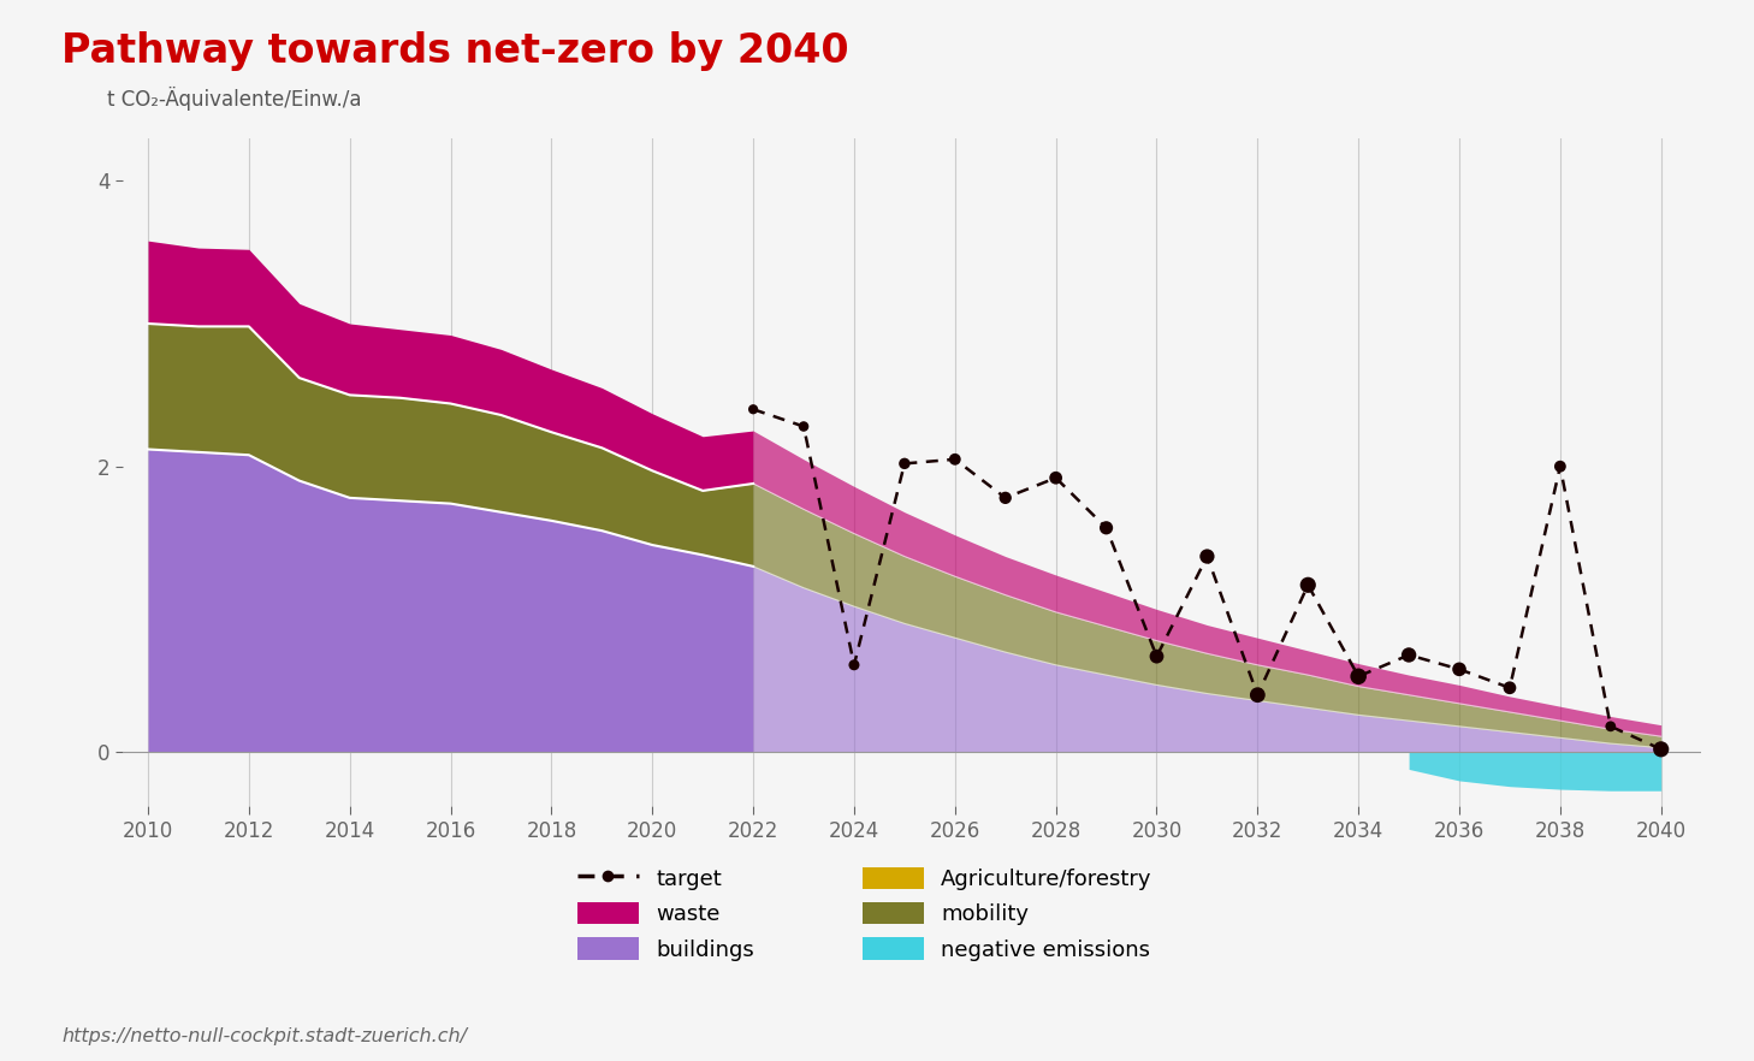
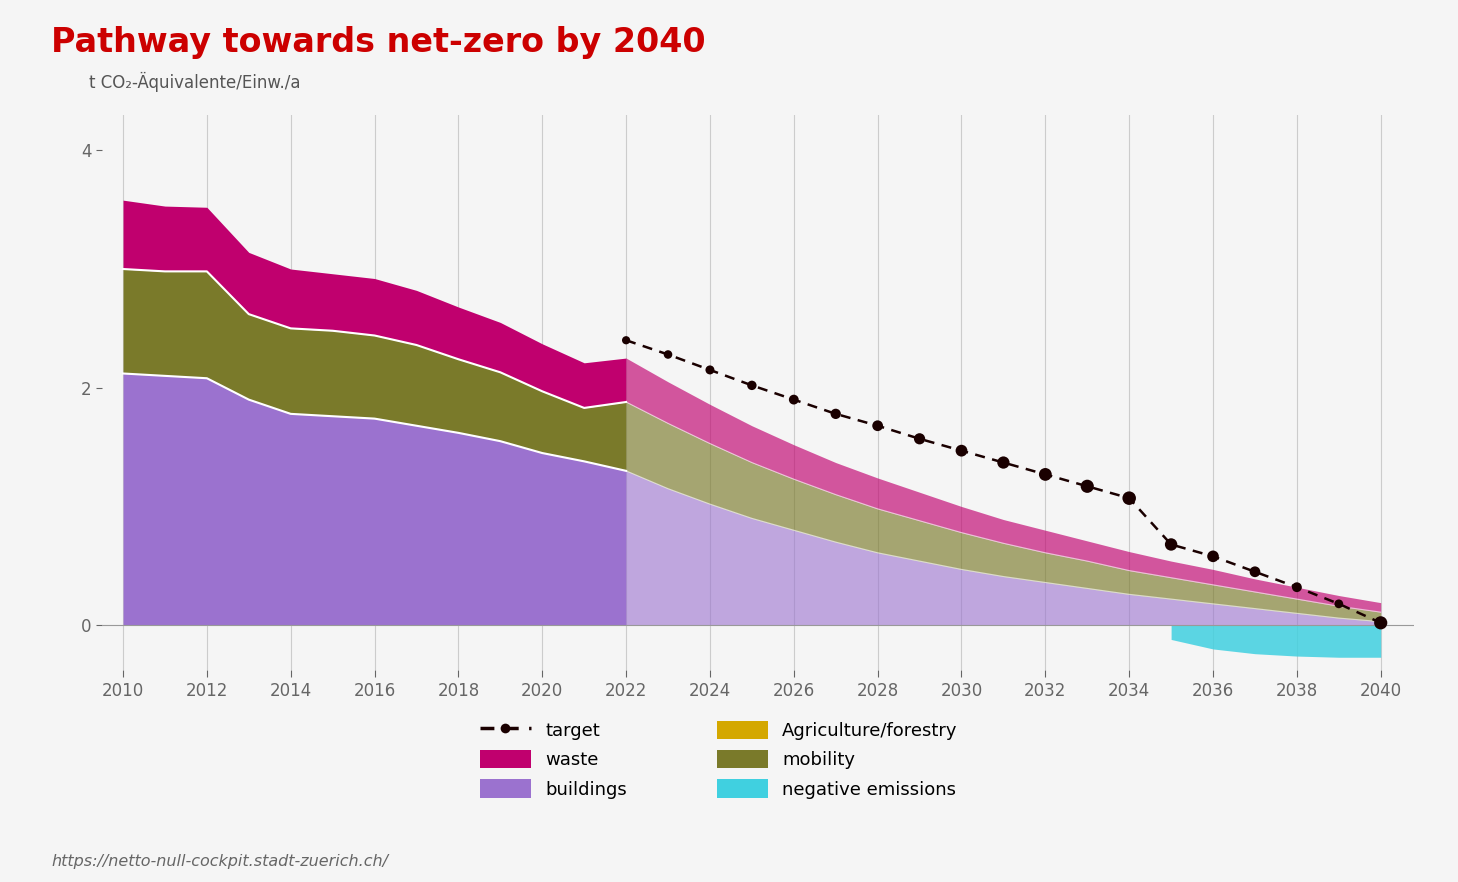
target/2024: 0.61 -> 2.15
target/2026: 2.05 -> 1.90
target/2028: 1.92 -> 1.68
target/2030: 0.67 -> 1.47
target/2032: 0.40 -> 1.27
target/2034: 0.53 -> 1.07
target/2038: 2.00 -> 0.32
